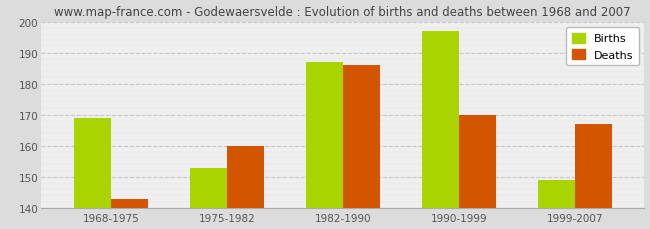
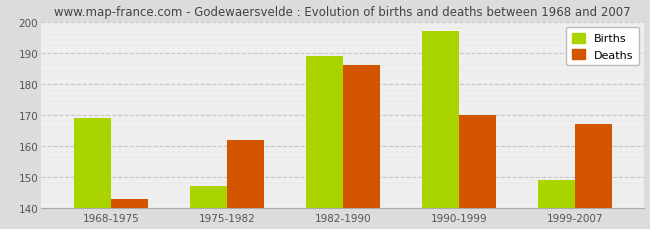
Births/1975-1982: 153 -> 147
Deaths/1975-1982: 160 -> 162
Births/1982-1990: 187 -> 189
